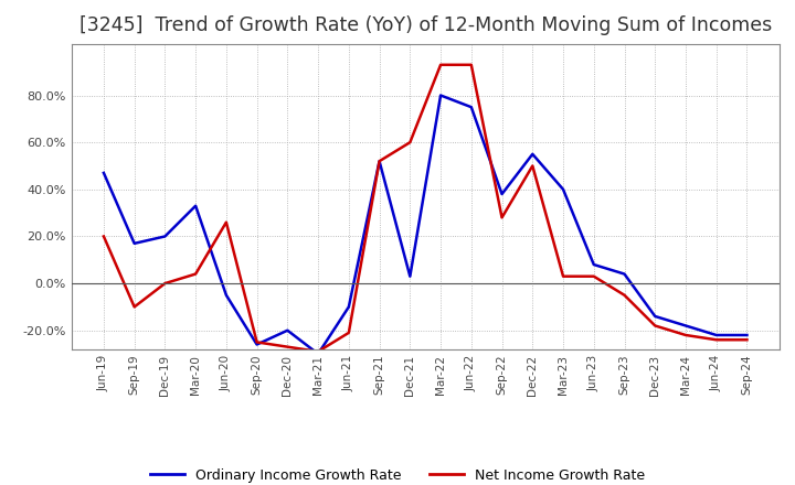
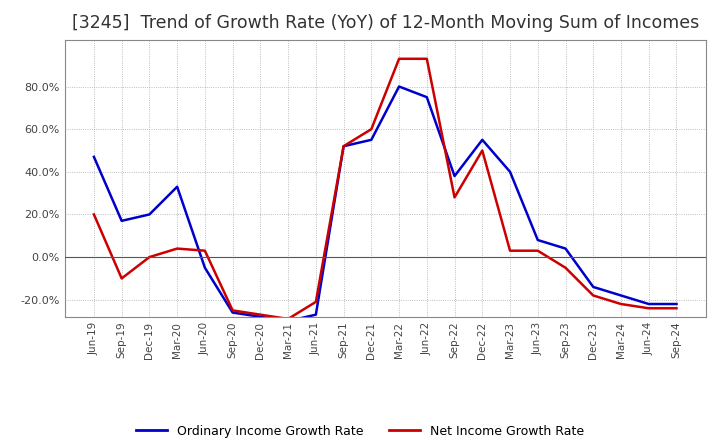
Net Income Growth Rate/Jun-20: 26% -> 3%
Ordinary Income Growth Rate/Dec-20: -20% -> -28%
Ordinary Income Growth Rate/Jun-21: -10% -> -27%
Ordinary Income Growth Rate/Dec-21: 3% -> 55%
